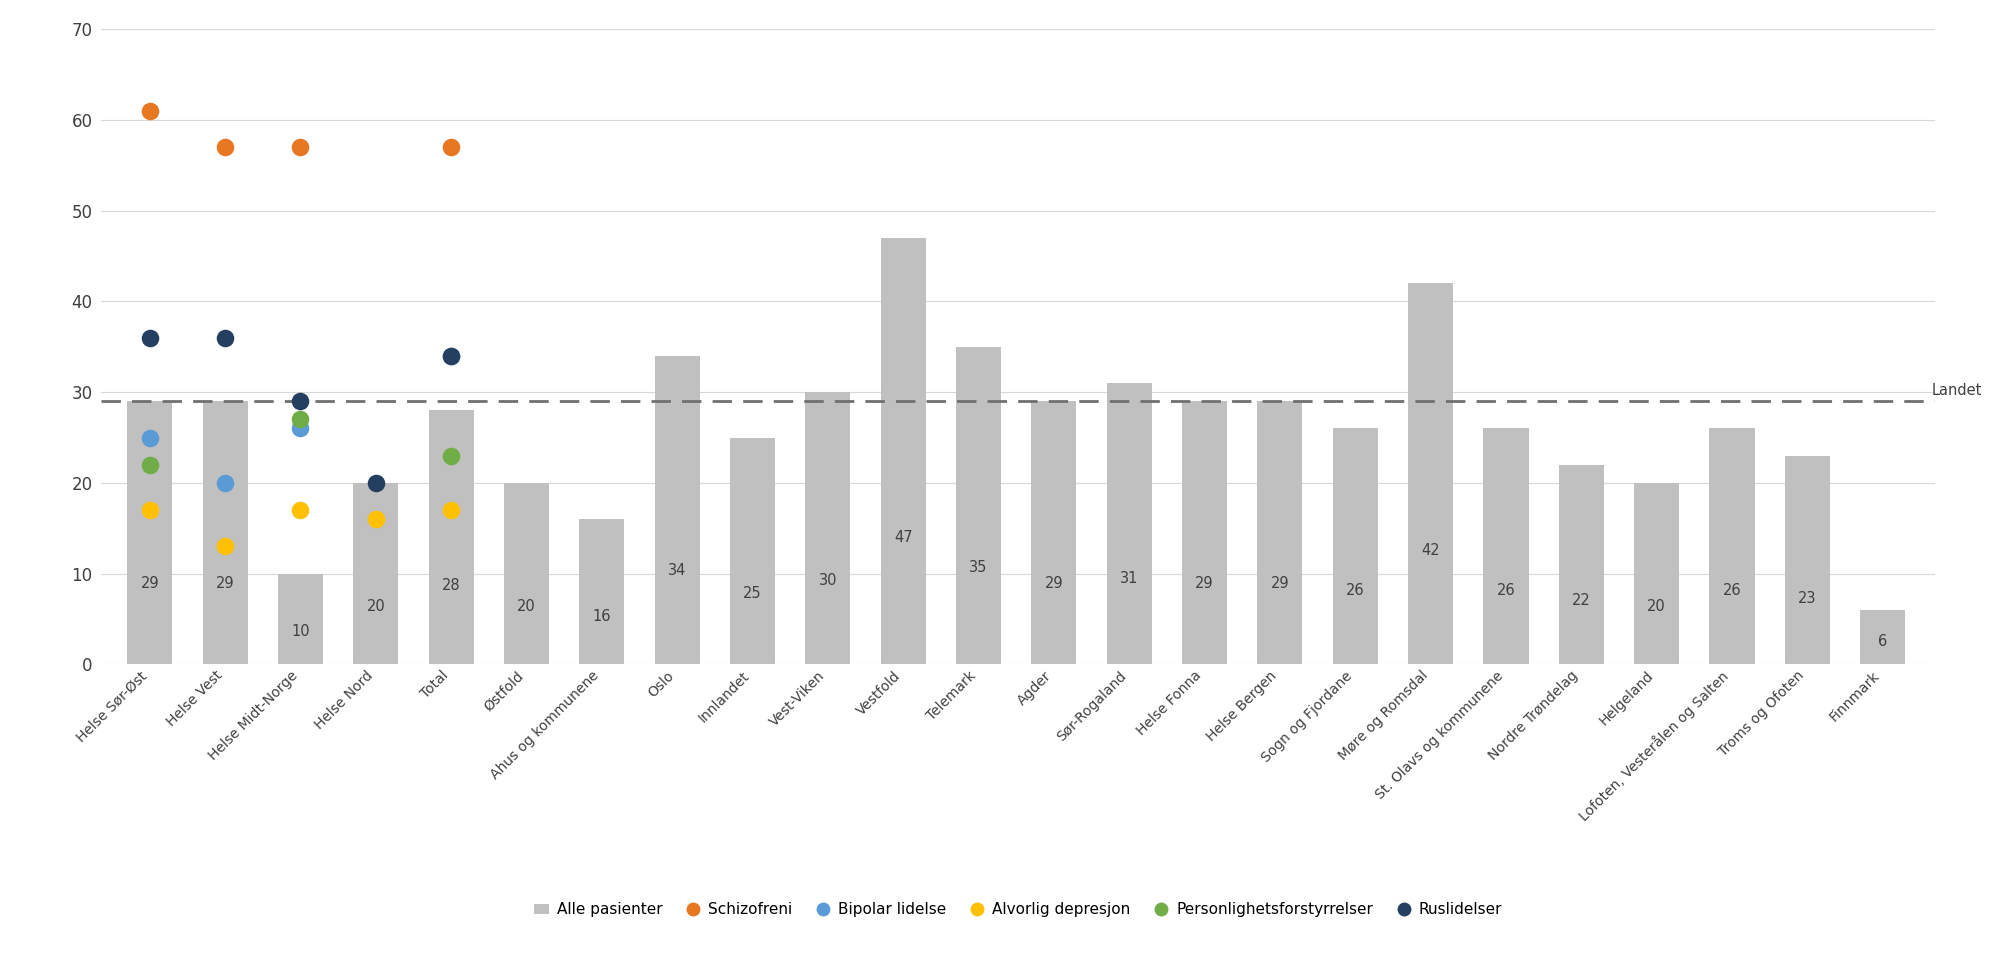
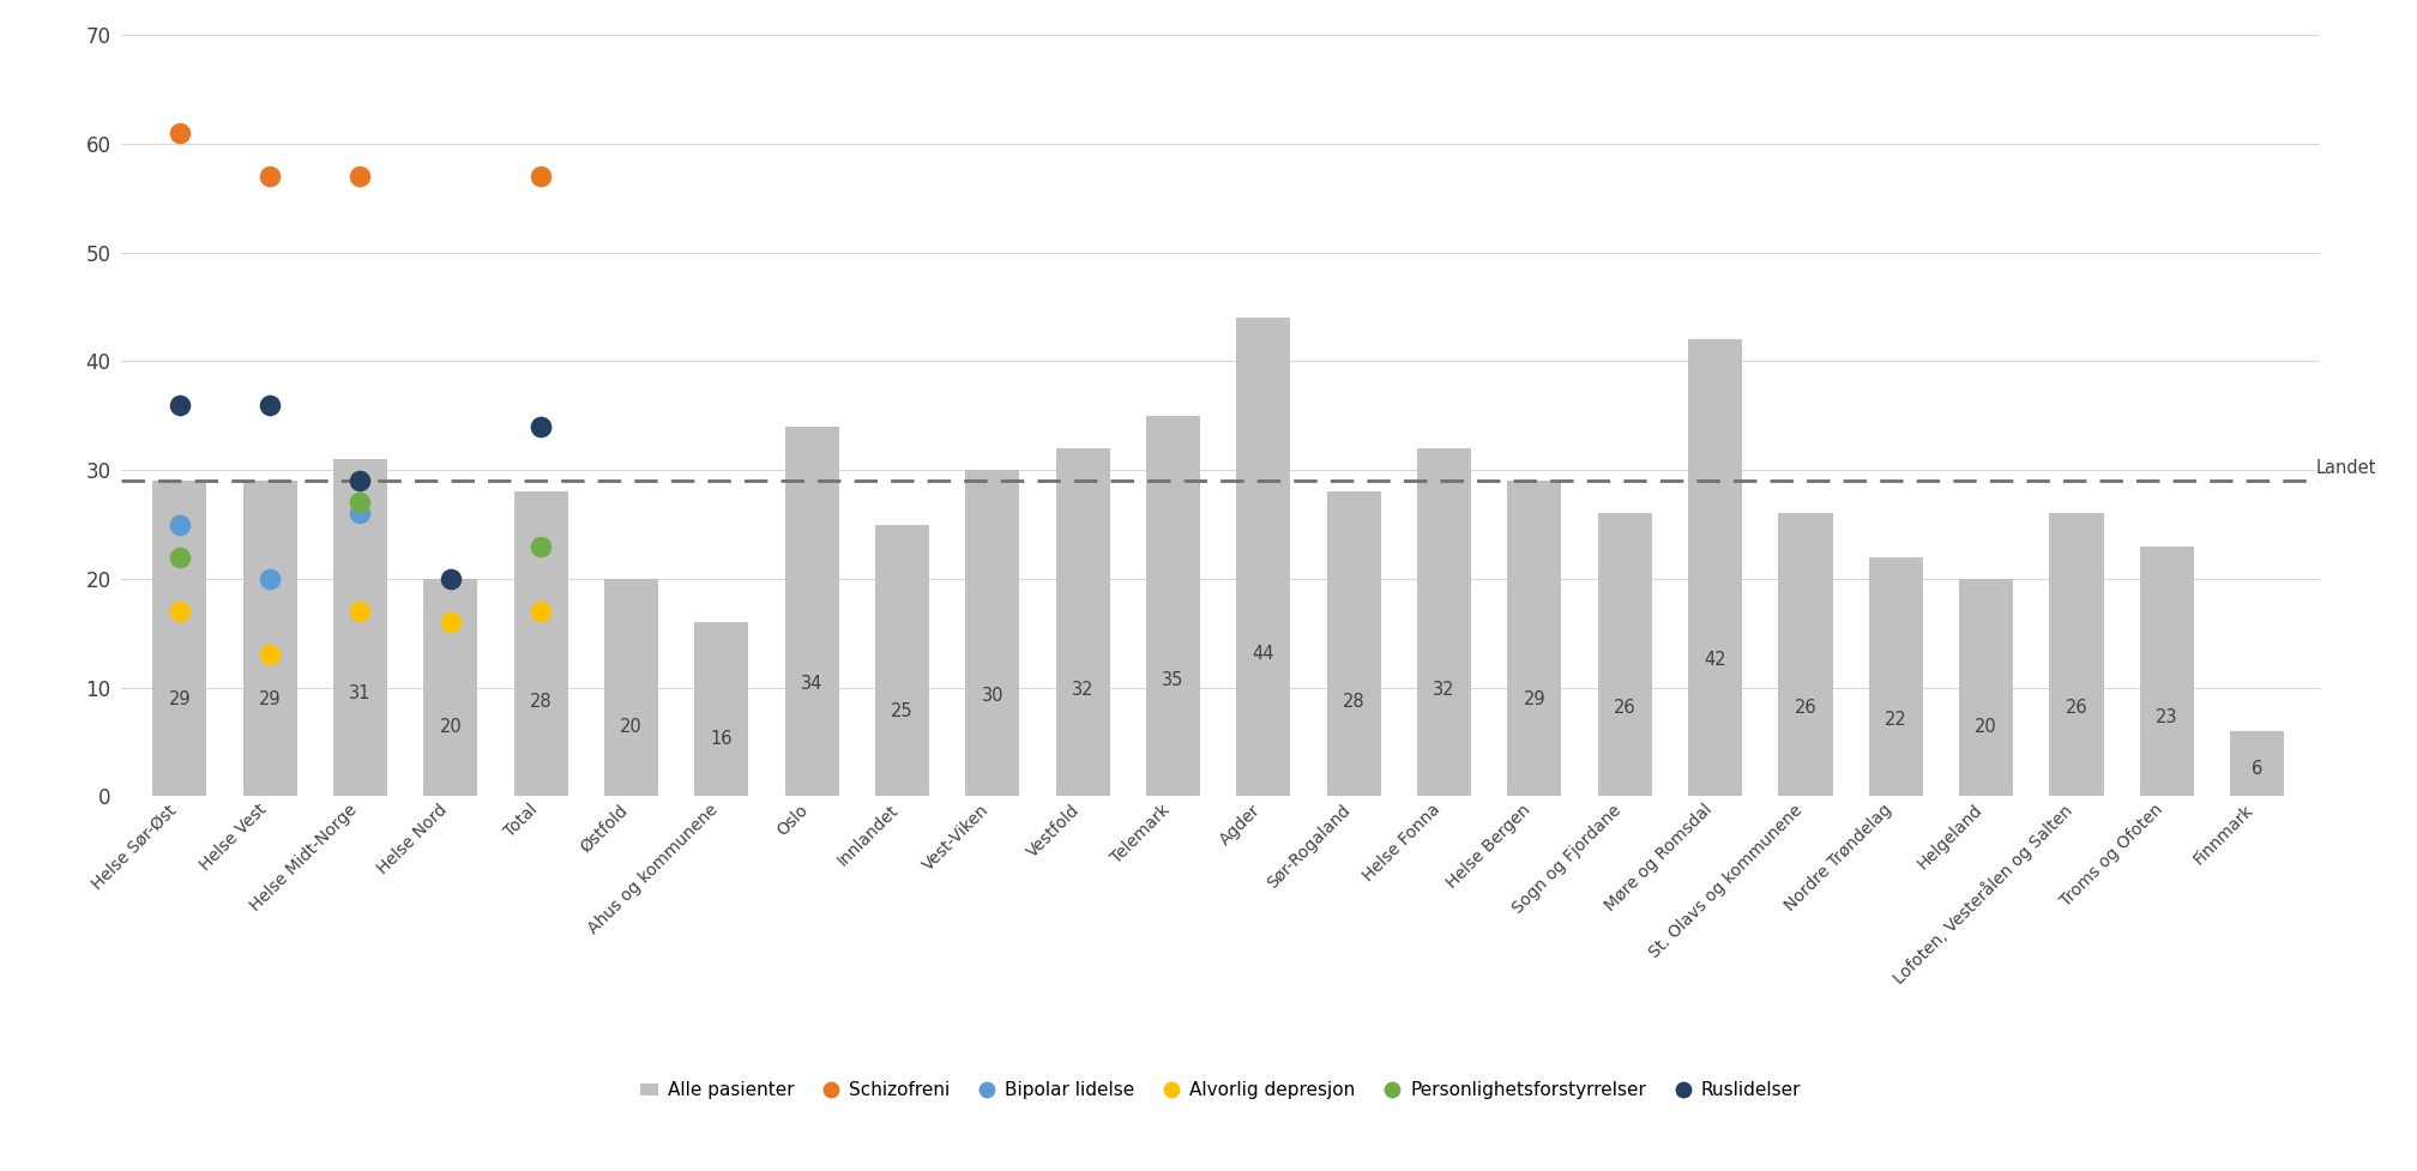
Alle pasienter/Helse Midt-Norge: 10 -> 31
Alle pasienter/Vestfold: 47 -> 32
Alle pasienter/Agder: 29 -> 44
Alle pasienter/Sør-Rogaland: 31 -> 28
Alle pasienter/Helse Fonna: 29 -> 32
